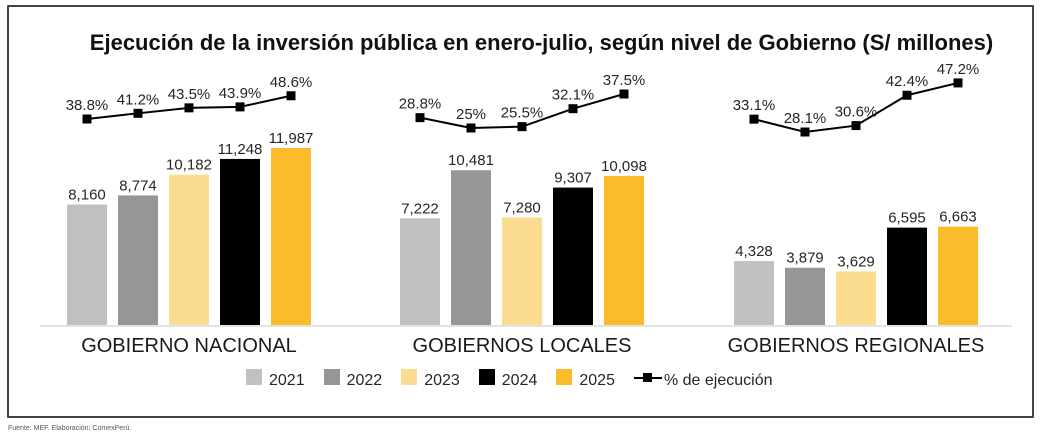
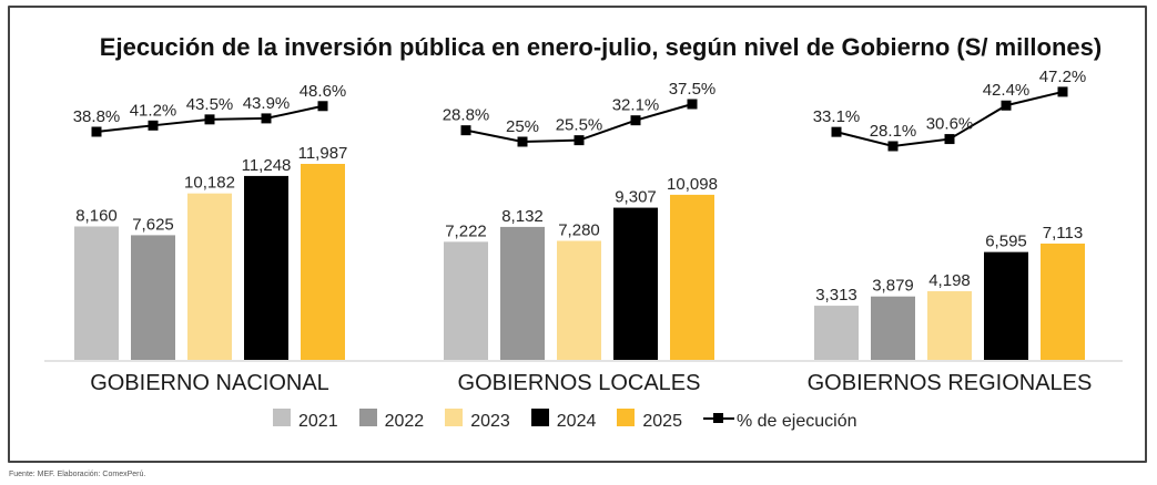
2022/GOBIERNO NACIONAL: 8,774 -> 7,625
2022/GOBIERNOS LOCALES: 10,481 -> 8,132
2021/GOBIERNOS REGIONALES: 4,328 -> 3,313
2023/GOBIERNOS REGIONALES: 3,629 -> 4,198
2025/GOBIERNOS REGIONALES: 6,663 -> 7,113
